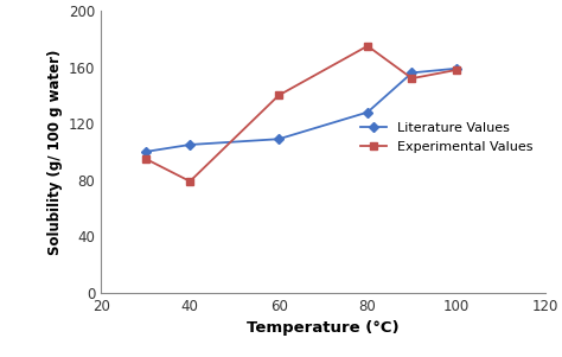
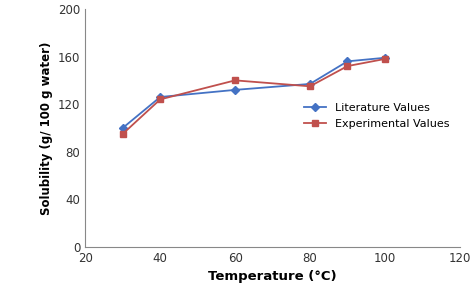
Literature Values/40: 105 -> 126
Experimental Values/40: 79 -> 124
Literature Values/60: 109 -> 132
Literature Values/80: 128 -> 137
Experimental Values/80: 175 -> 135
